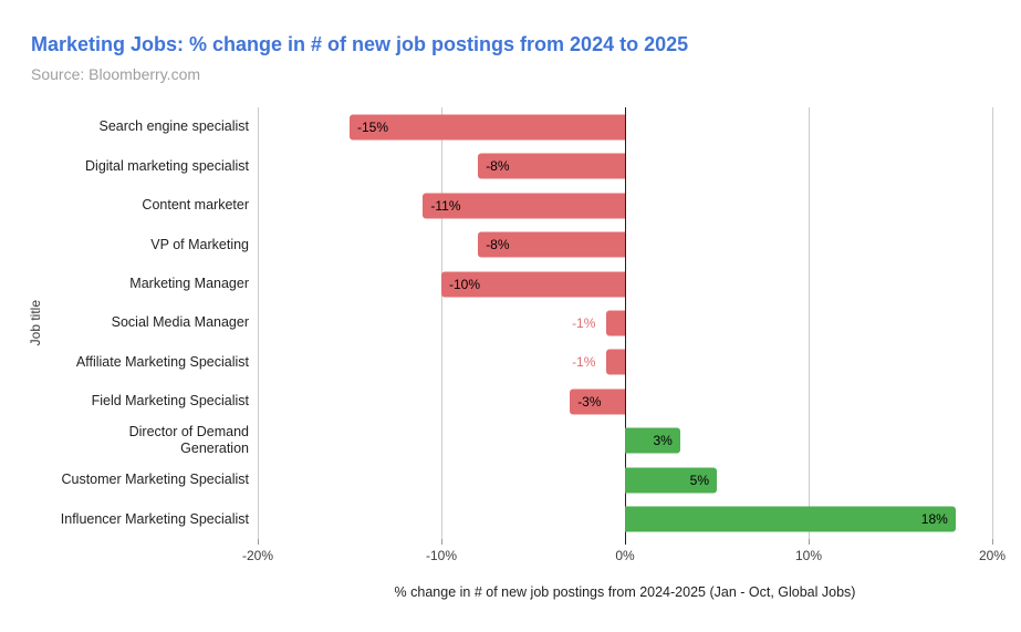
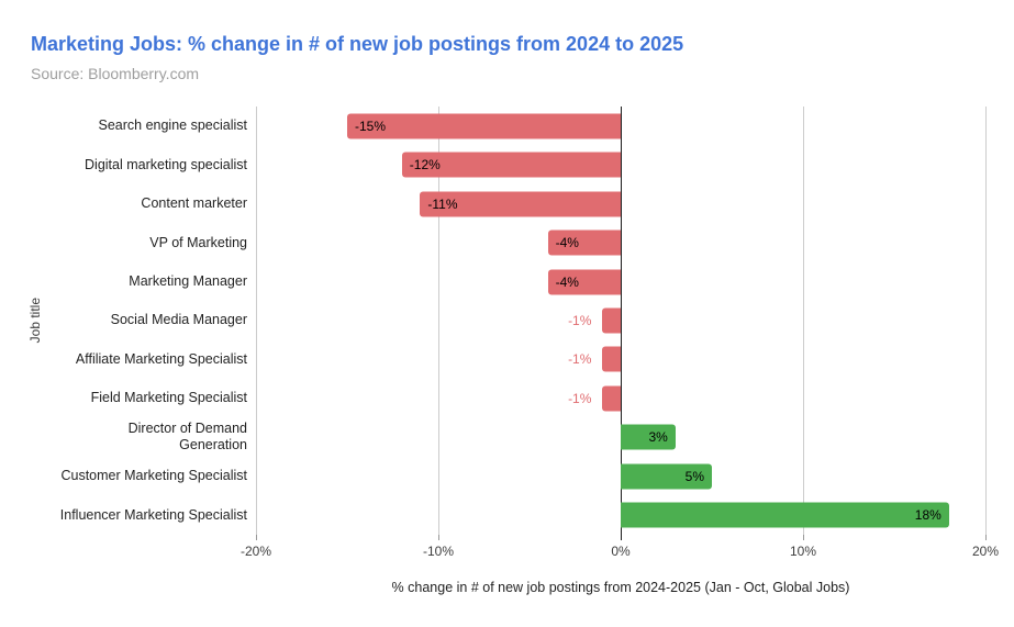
Digital marketing specialist: -8% -> -12%
VP of Marketing: -8% -> -4%
Marketing Manager: -10% -> -4%
Field Marketing Specialist: -3% -> -1%
